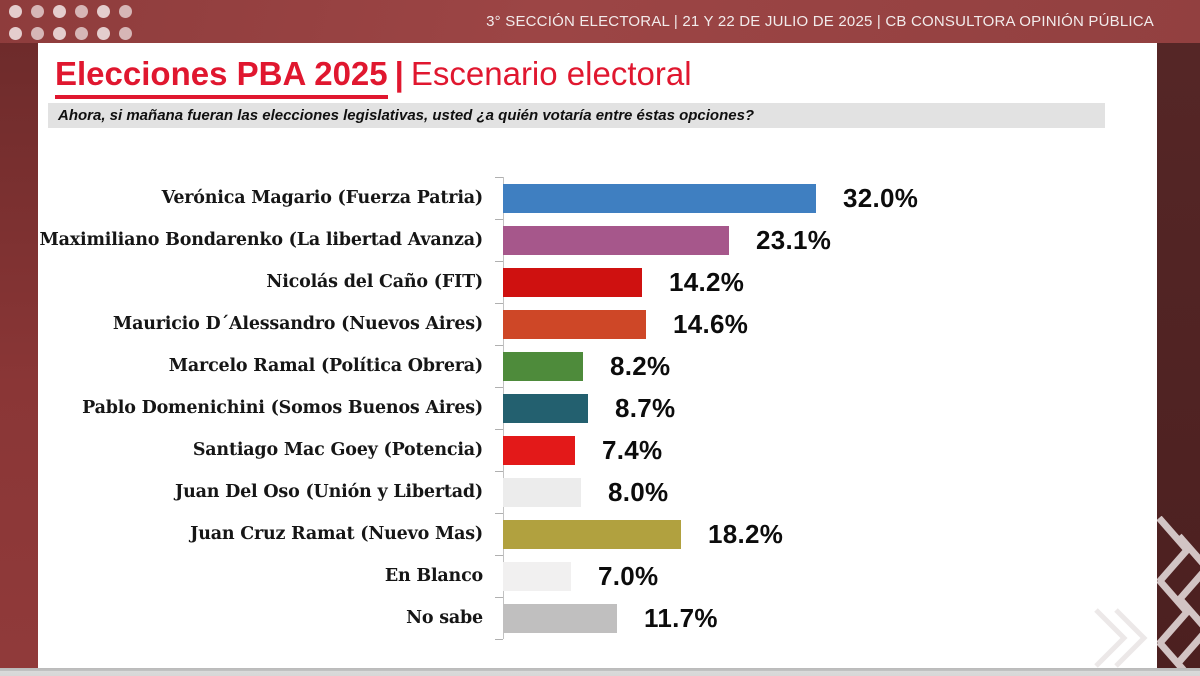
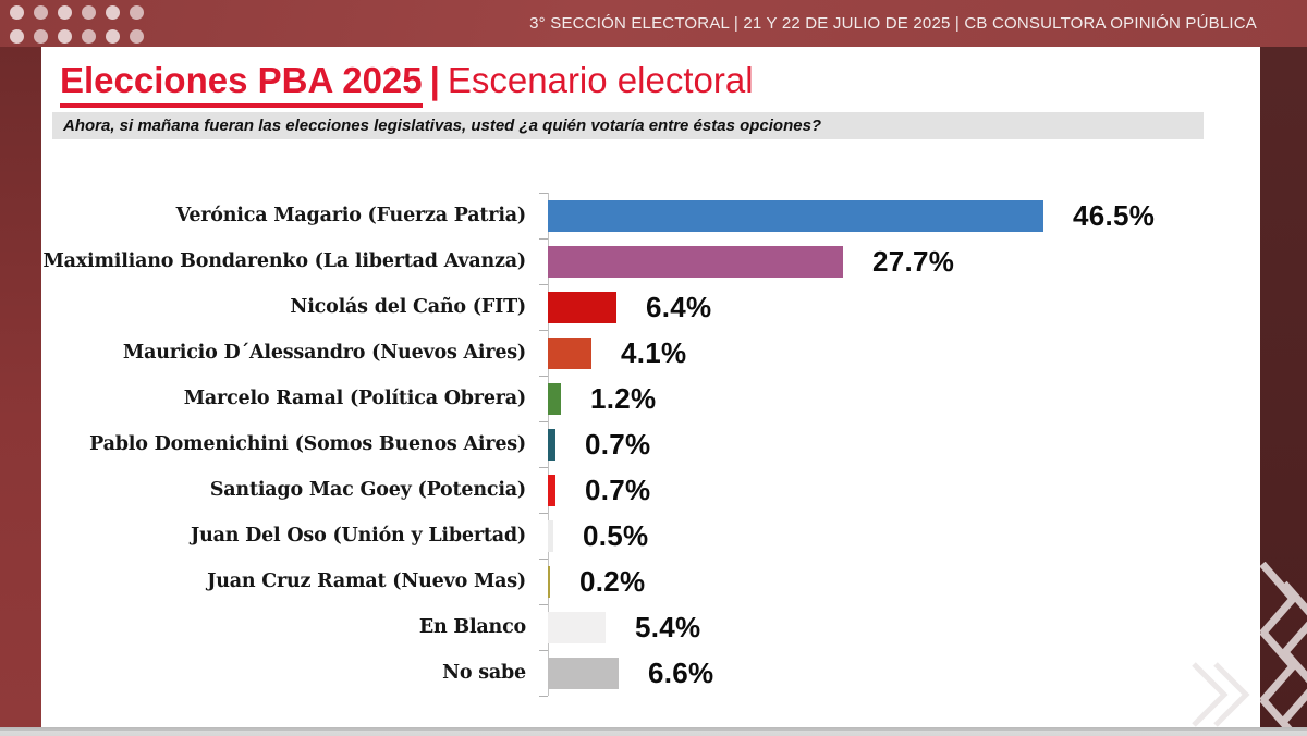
Verónica Magario (Fuerza Patria): 32.0% -> 46.5%
Maximiliano Bondarenko (La libertad Avanza): 23.1% -> 27.7%
Nicolás del Caño (FIT): 14.2% -> 6.4%
Mauricio D´Alessandro (Nuevos Aires): 14.6% -> 4.1%
Marcelo Ramal (Política Obrera): 8.2% -> 1.2%
Pablo Domenichini (Somos Buenos Aires): 8.7% -> 0.7%
Santiago Mac Goey (Potencia): 7.4% -> 0.7%
Juan Del Oso (Unión y Libertad): 8.0% -> 0.5%
Juan Cruz Ramat (Nuevo Mas): 18.2% -> 0.2%
En Blanco: 7.0% -> 5.4%
No sabe: 11.7% -> 6.6%
